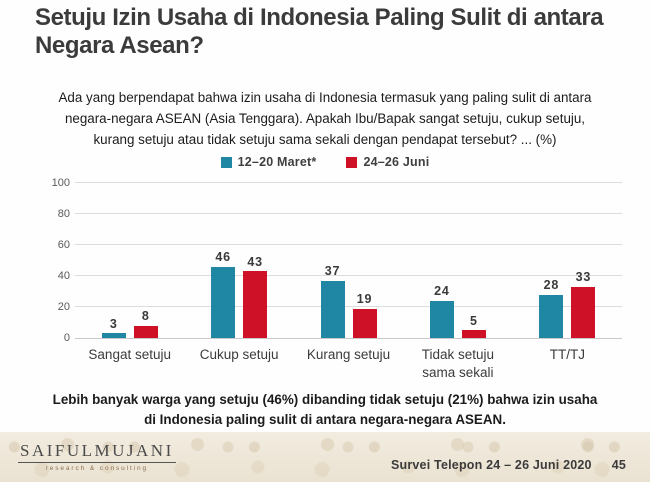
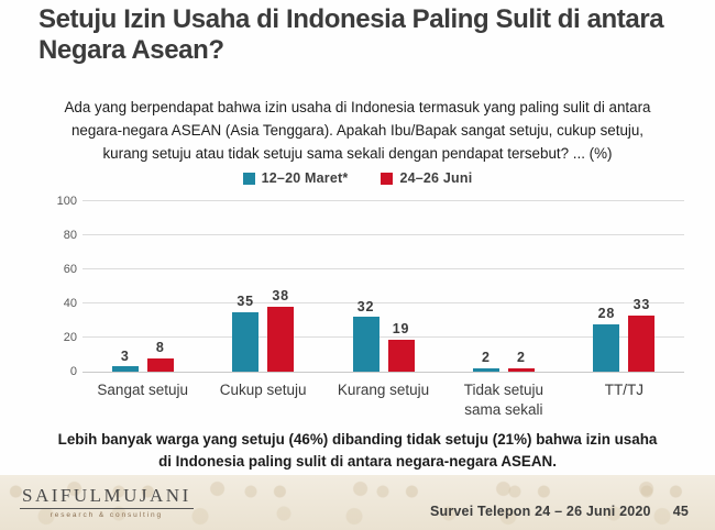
12–20 Maret*/Cukup setuju: 46 -> 35
24–26 Juni/Cukup setuju: 43 -> 38
12–20 Maret*/Kurang setuju: 37 -> 32
12–20 Maret*/Tidak setuju sama sekali: 24 -> 2
24–26 Juni/Tidak setuju sama sekali: 5 -> 2
